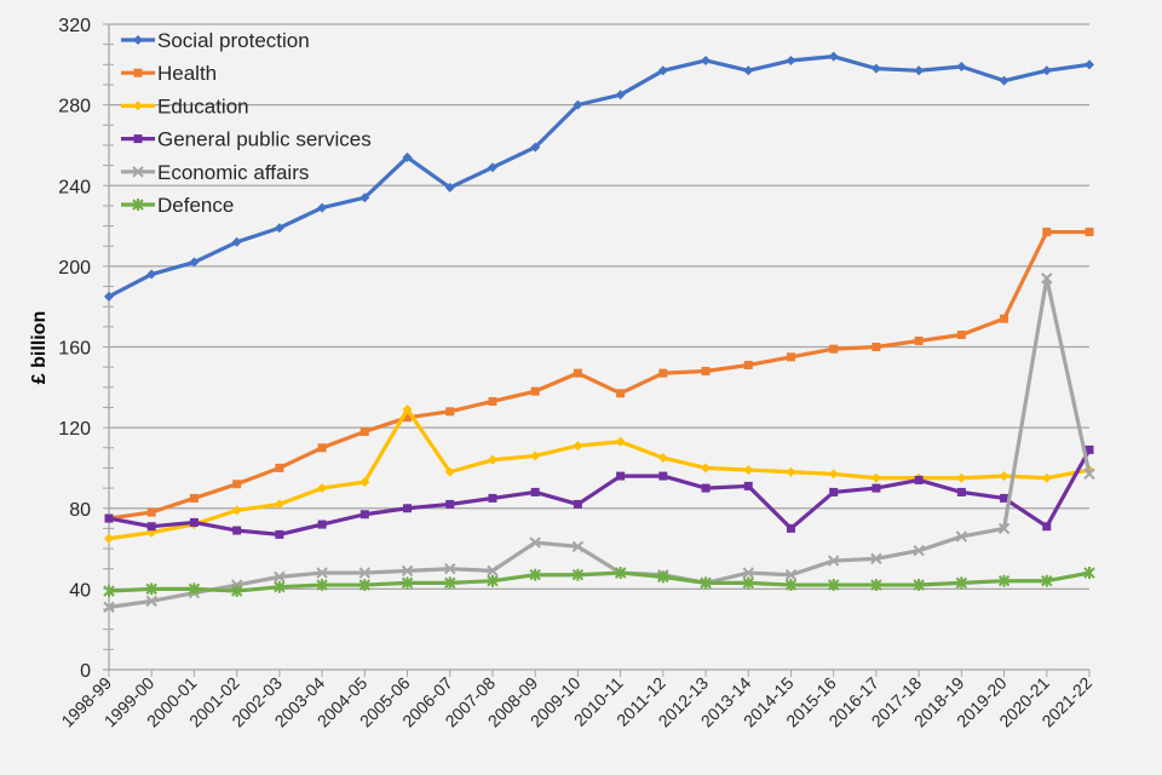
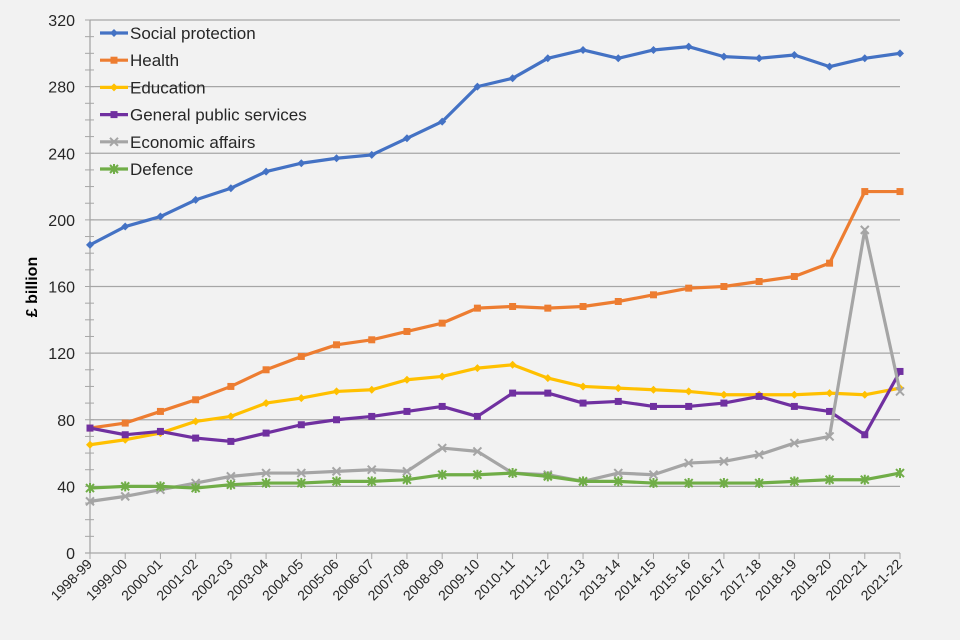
Social protection/2005-06: 254 -> 237
Education/2005-06: 129 -> 97
Health/2010-11: 137 -> 148
General public services/2014-15: 70 -> 88
